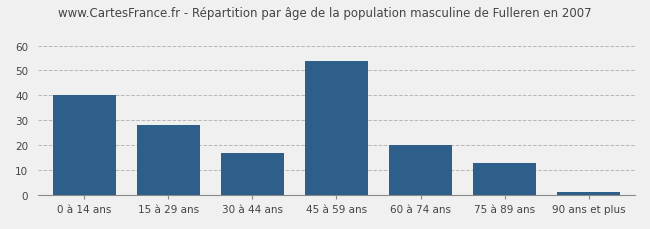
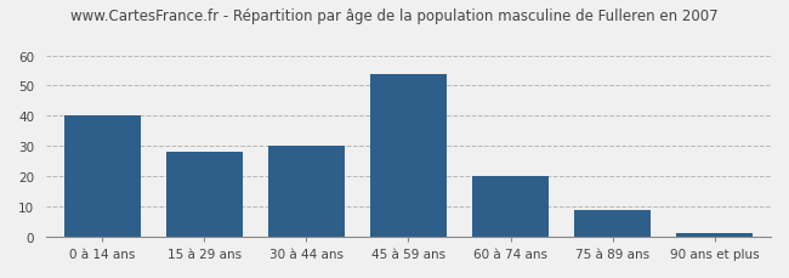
30 à 44 ans: 17 -> 30
75 à 89 ans: 13 -> 9
